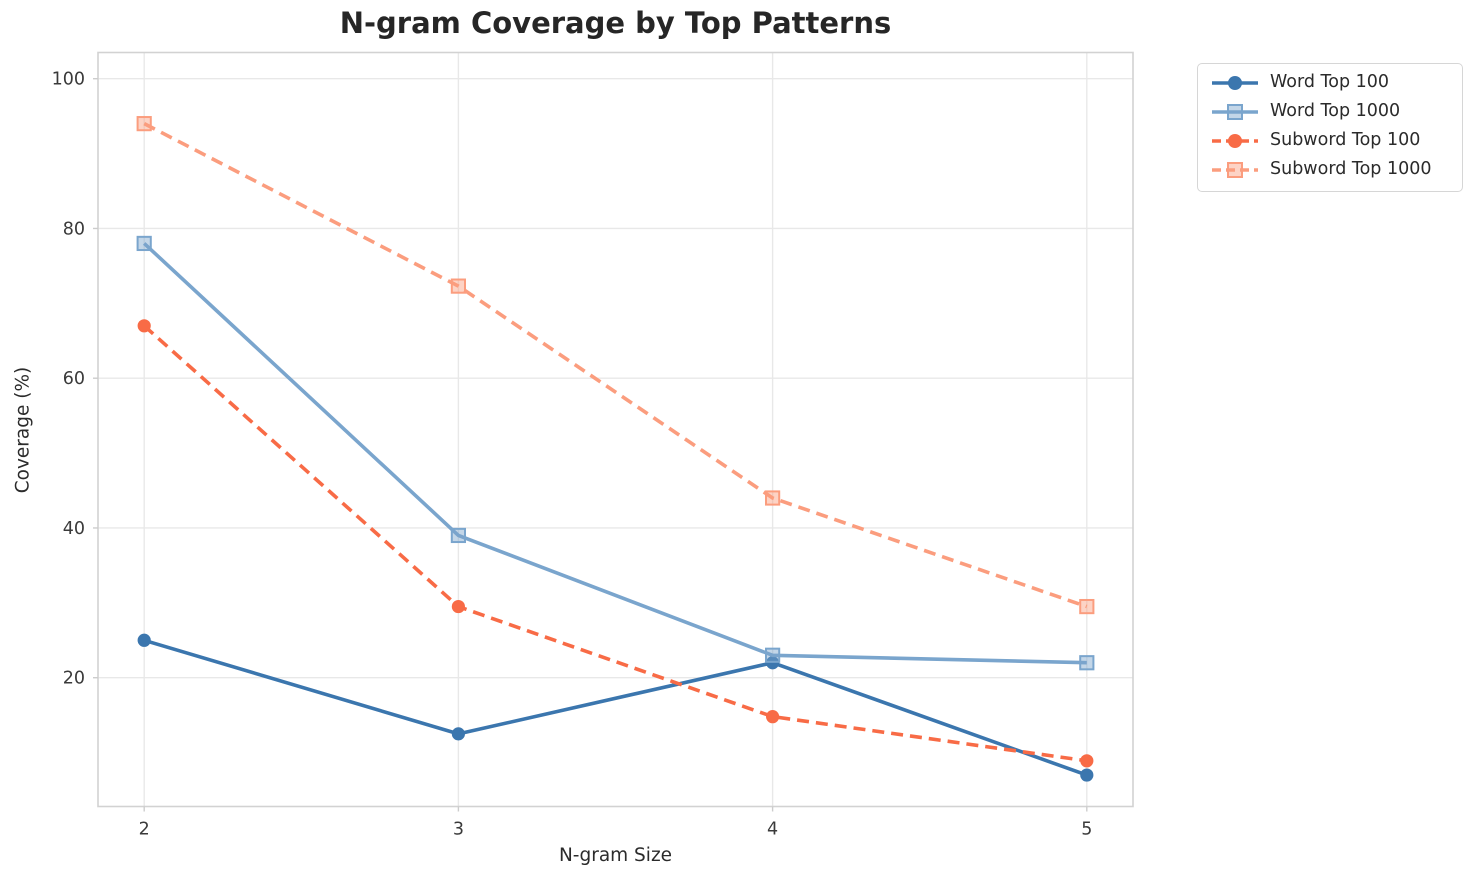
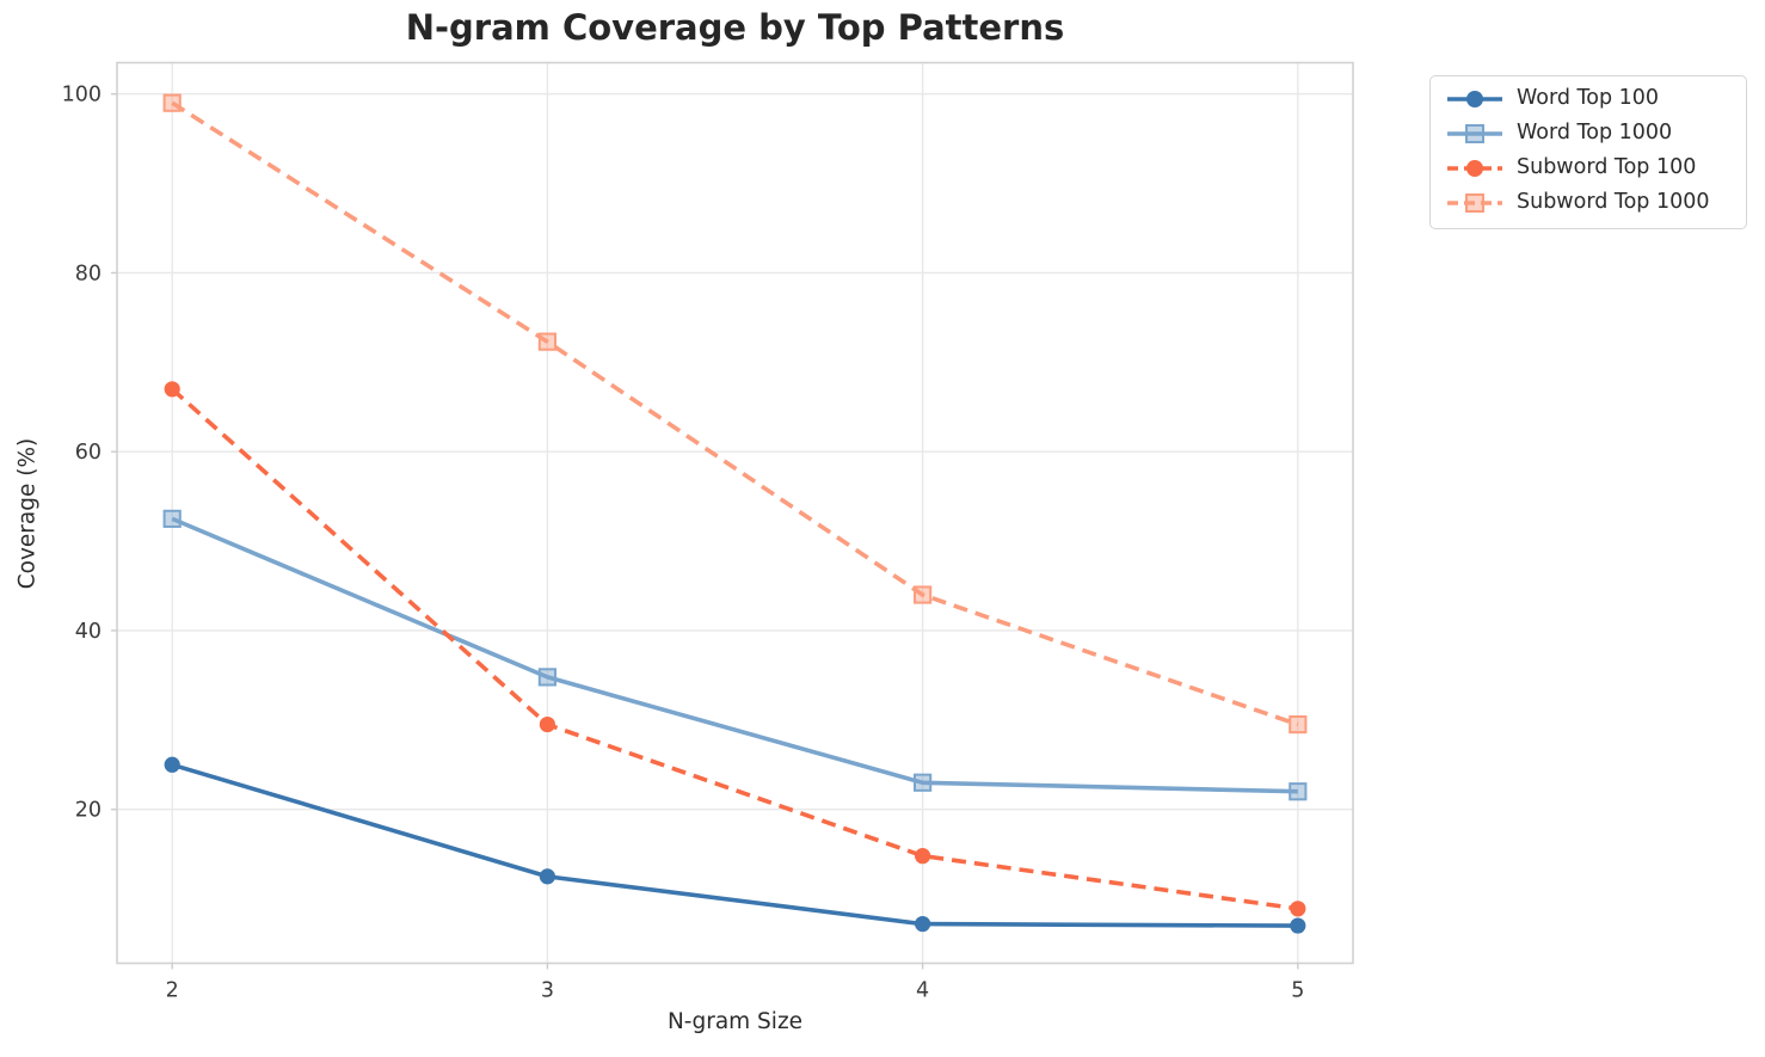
Word Top 1000/2: 78 -> 52
Subword Top 1000/2: 94 -> 99
Word Top 1000/3: 39 -> 35
Word Top 100/4: 22 -> 7
